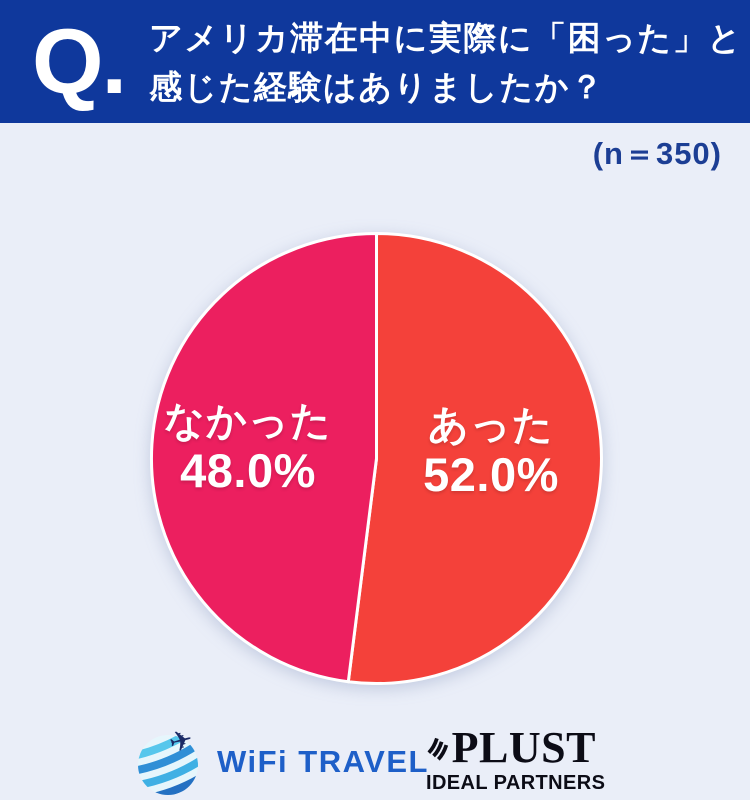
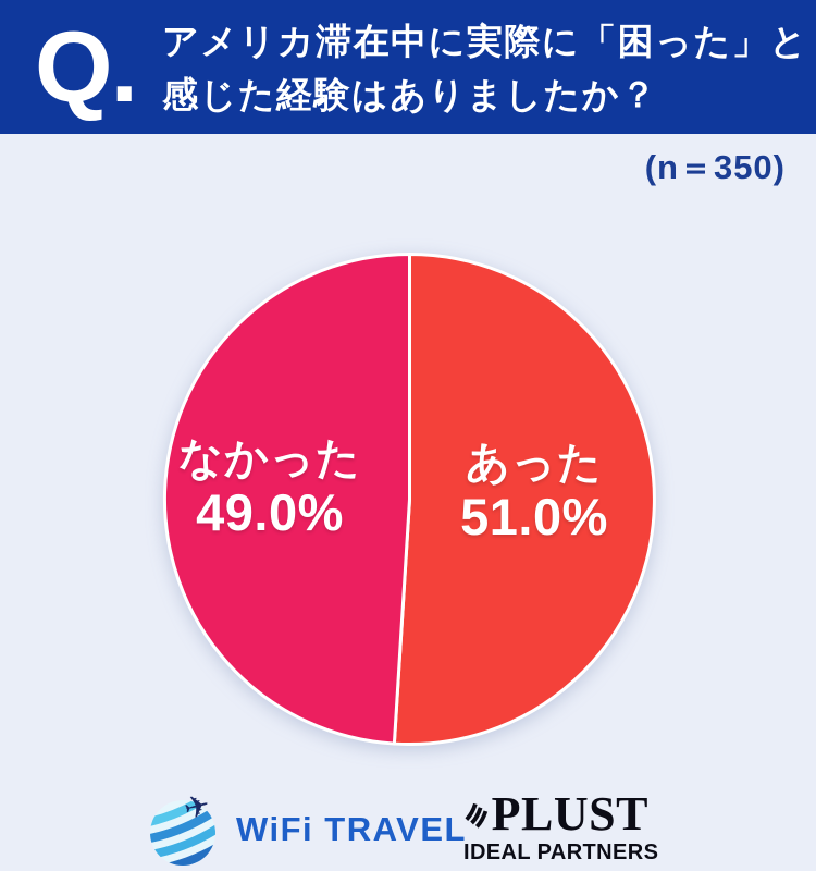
あった: 52.0% -> 51.0%
なかった: 48.0% -> 49.0%
